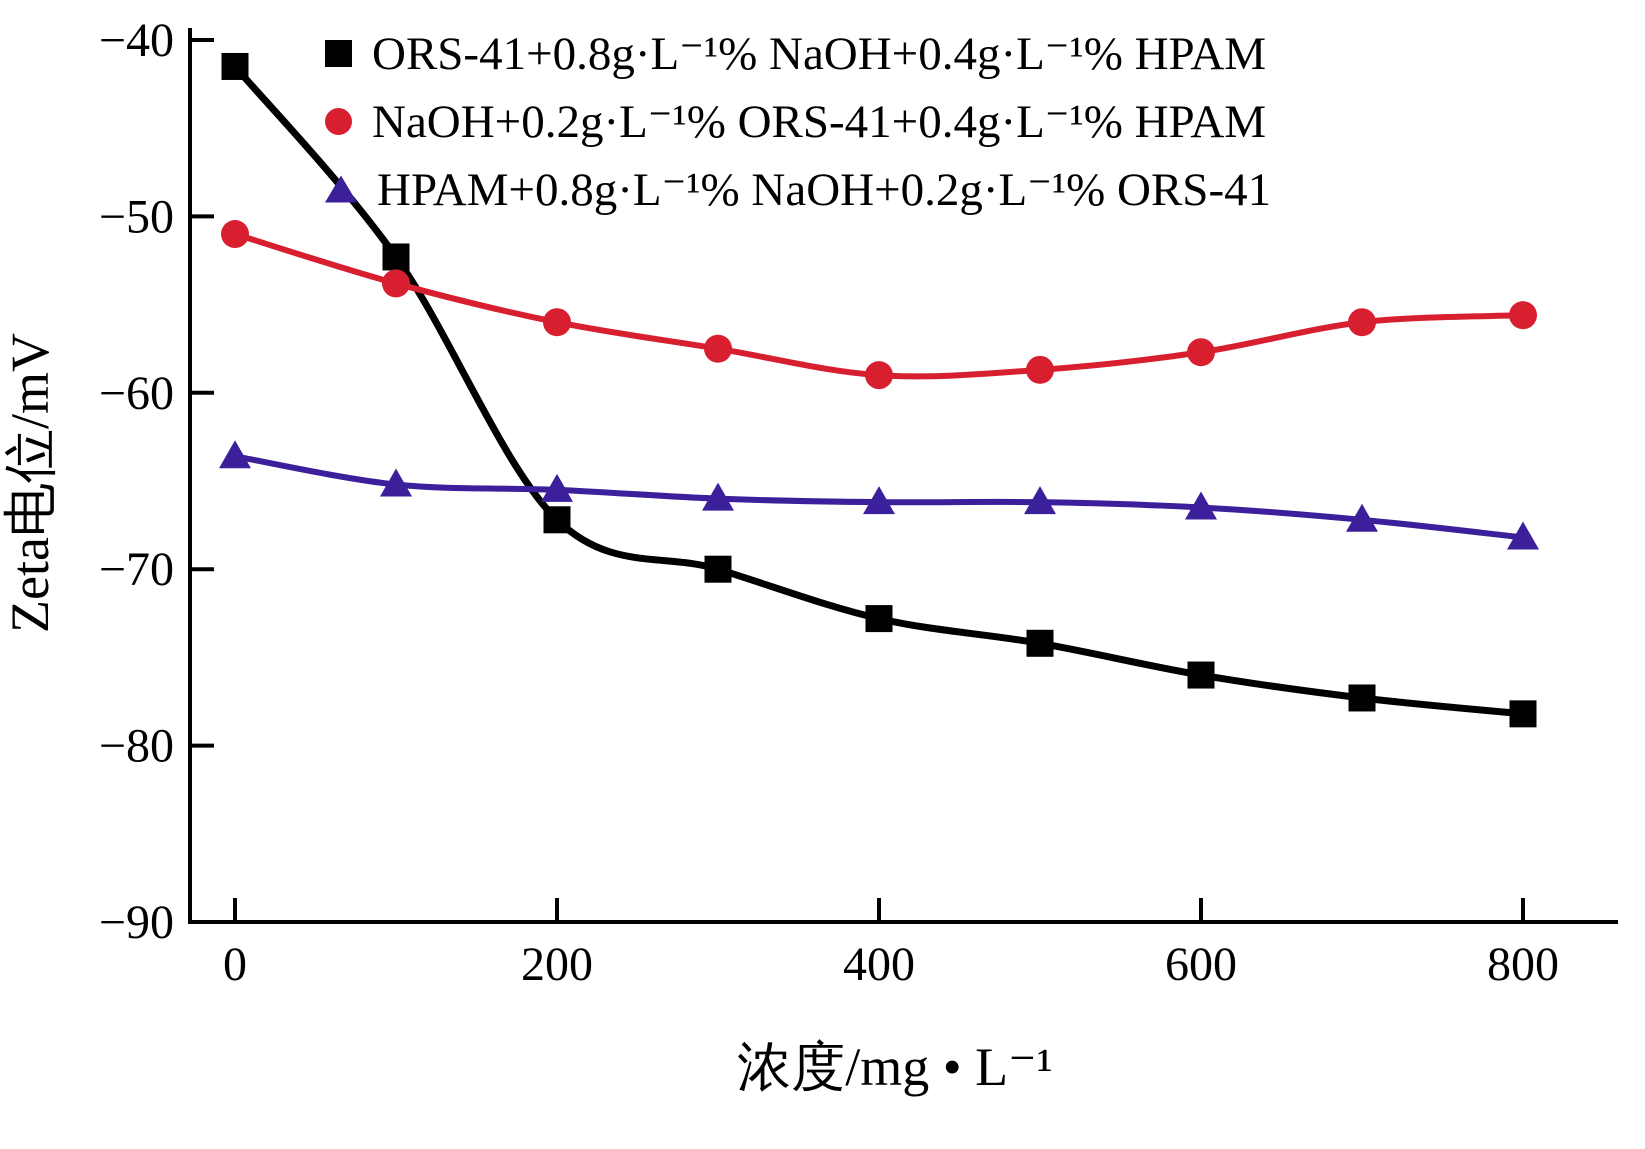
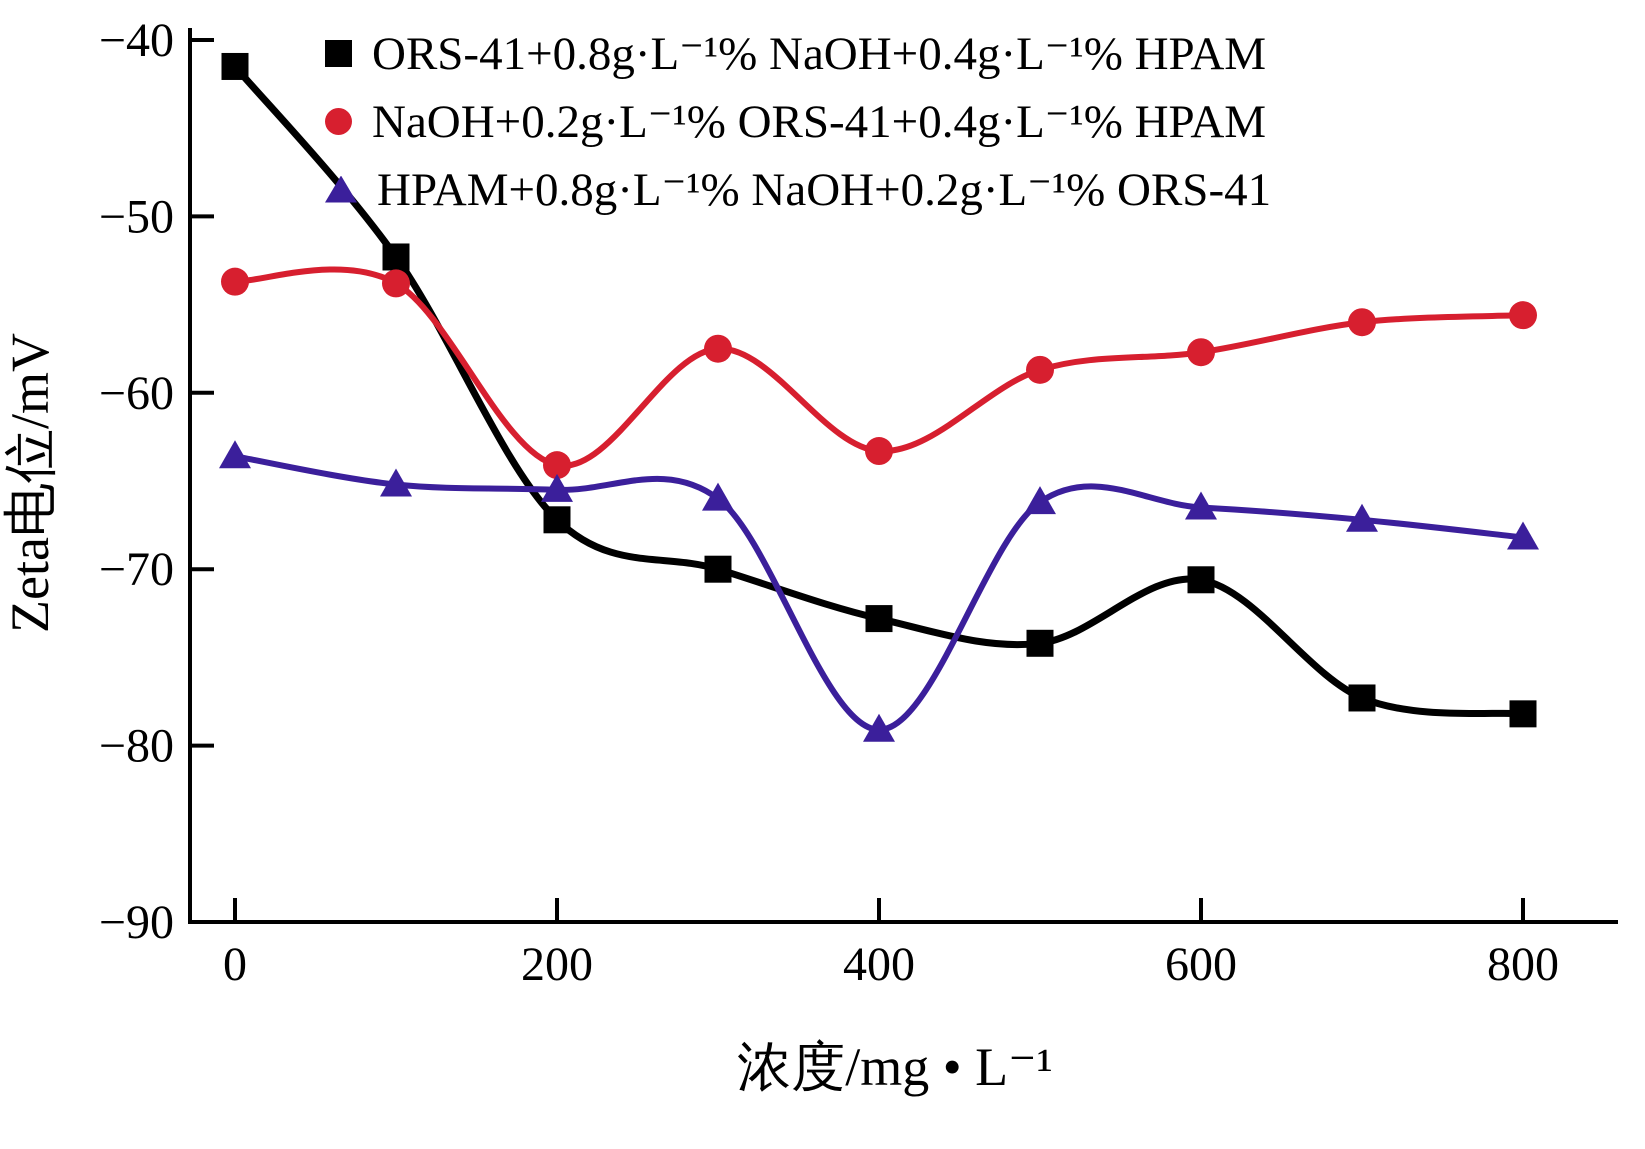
NaOH+0.2g·L⁻¹% ORS-41+0.4g·L⁻¹% HPAM/0: -51.0 -> -53.7
NaOH+0.2g·L⁻¹% ORS-41+0.4g·L⁻¹% HPAM/200: -56.0 -> -64.1
NaOH+0.2g·L⁻¹% ORS-41+0.4g·L⁻¹% HPAM/400: -59.0 -> -63.3
HPAM+0.8g·L⁻¹% NaOH+0.2g·L⁻¹% ORS-41/400: -66.2 -> -79.1
ORS-41+0.8g·L⁻¹% NaOH+0.4g·L⁻¹% HPAM/600: -76.0 -> -70.6
